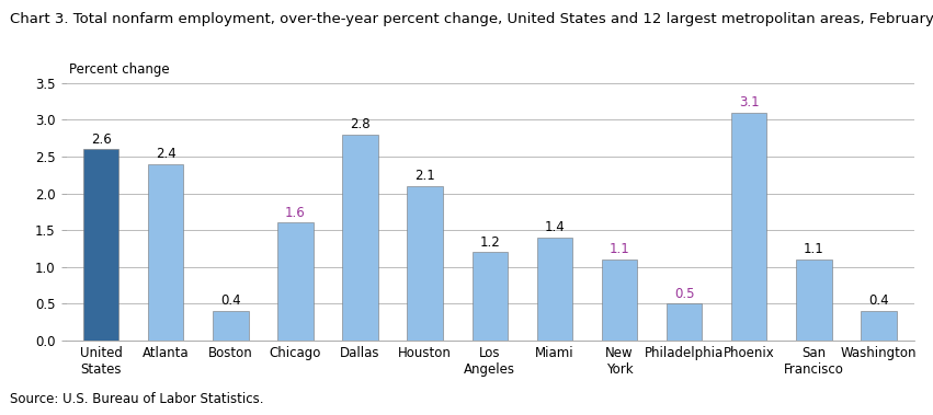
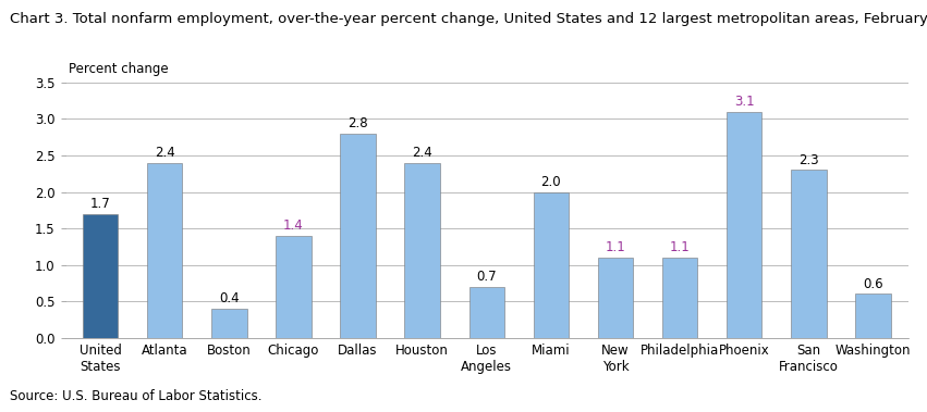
United States: 2.6 -> 1.7
Chicago: 1.6 -> 1.4
Houston: 2.1 -> 2.4
Los Angeles: 1.2 -> 0.7
Miami: 1.4 -> 2.0
Philadelphia: 0.5 -> 1.1
San Francisco: 1.1 -> 2.3
Washington: 0.4 -> 0.6
